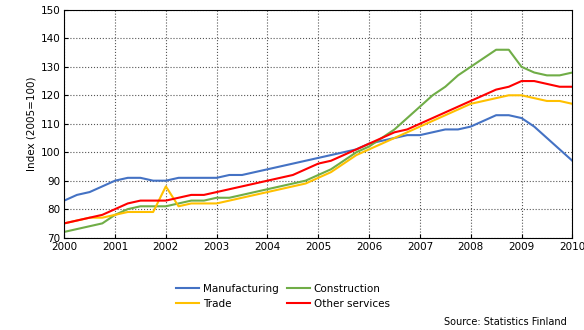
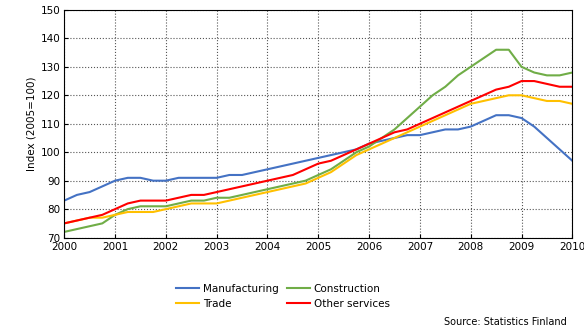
Trade/2002: 88 -> 80
